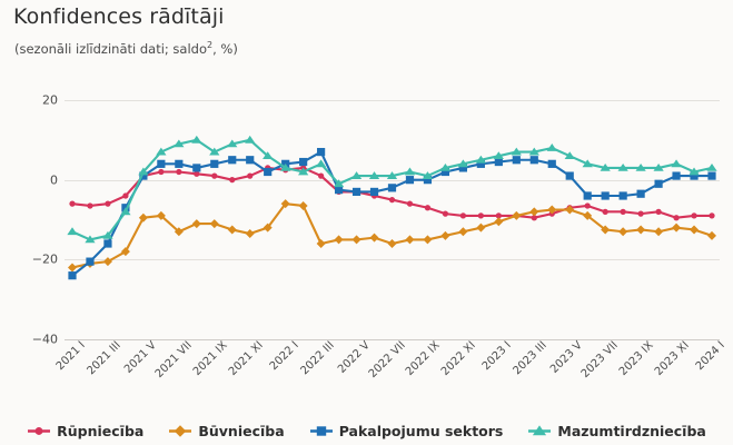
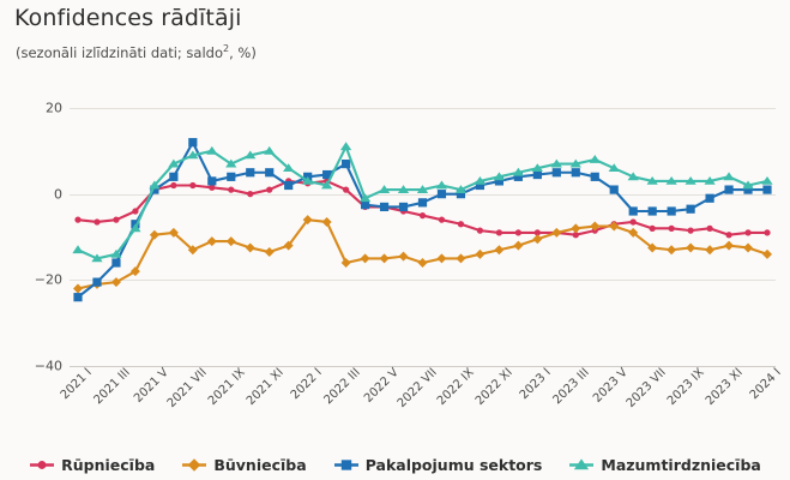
Pakalpojumu sektors/2021 VII: 4 -> 12
Mazumtirdzniecība/2022 III: 4 -> 11
